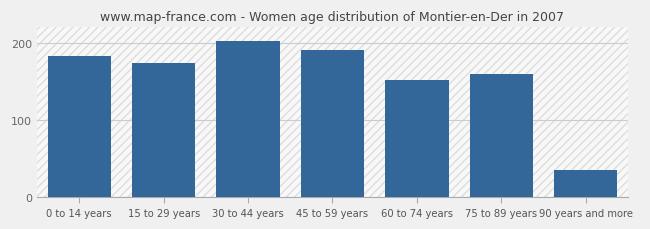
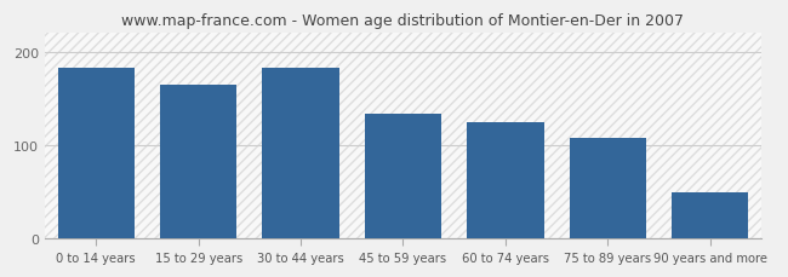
15 to 29 years: 173 -> 164
30 to 44 years: 202 -> 182
45 to 59 years: 191 -> 134
60 to 74 years: 152 -> 124
75 to 89 years: 160 -> 108
90 years and more: 35 -> 50
